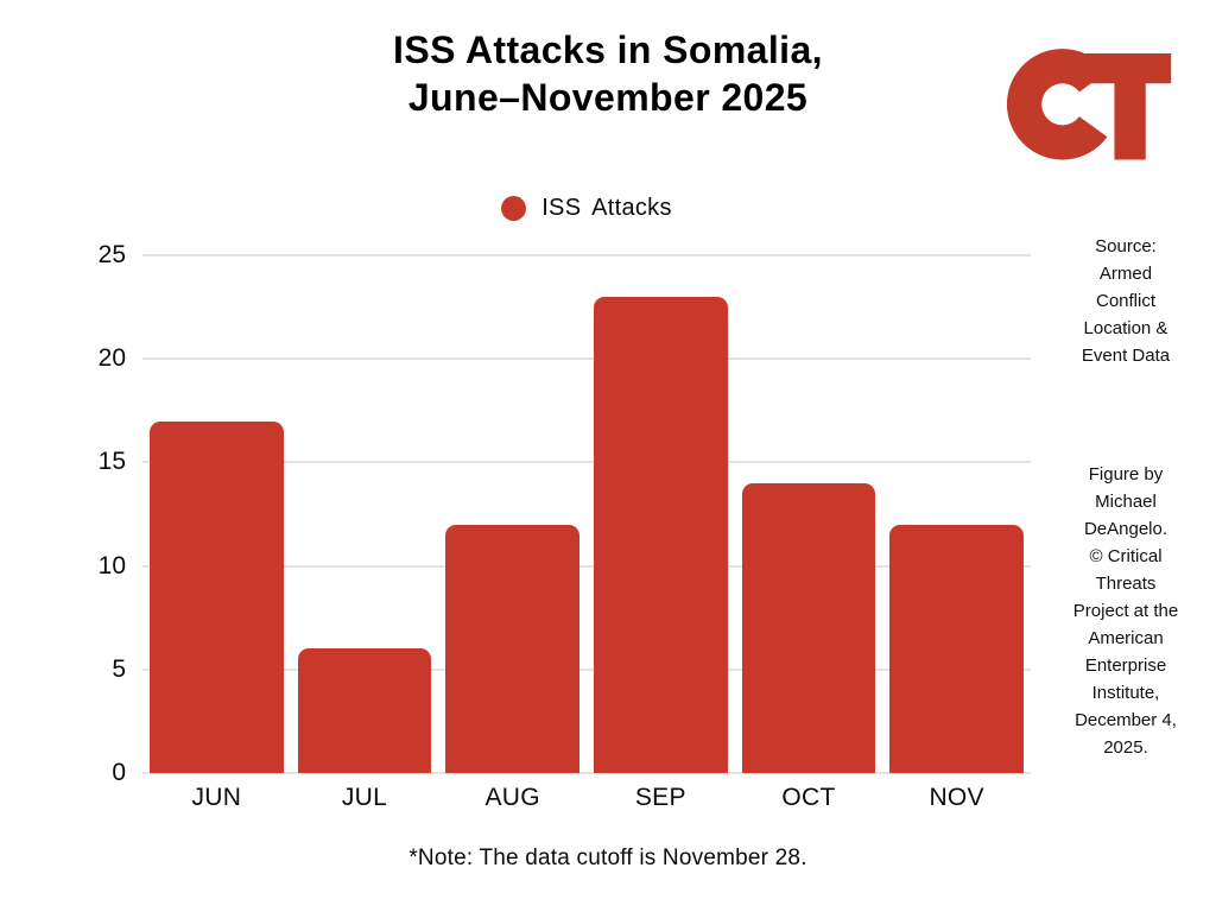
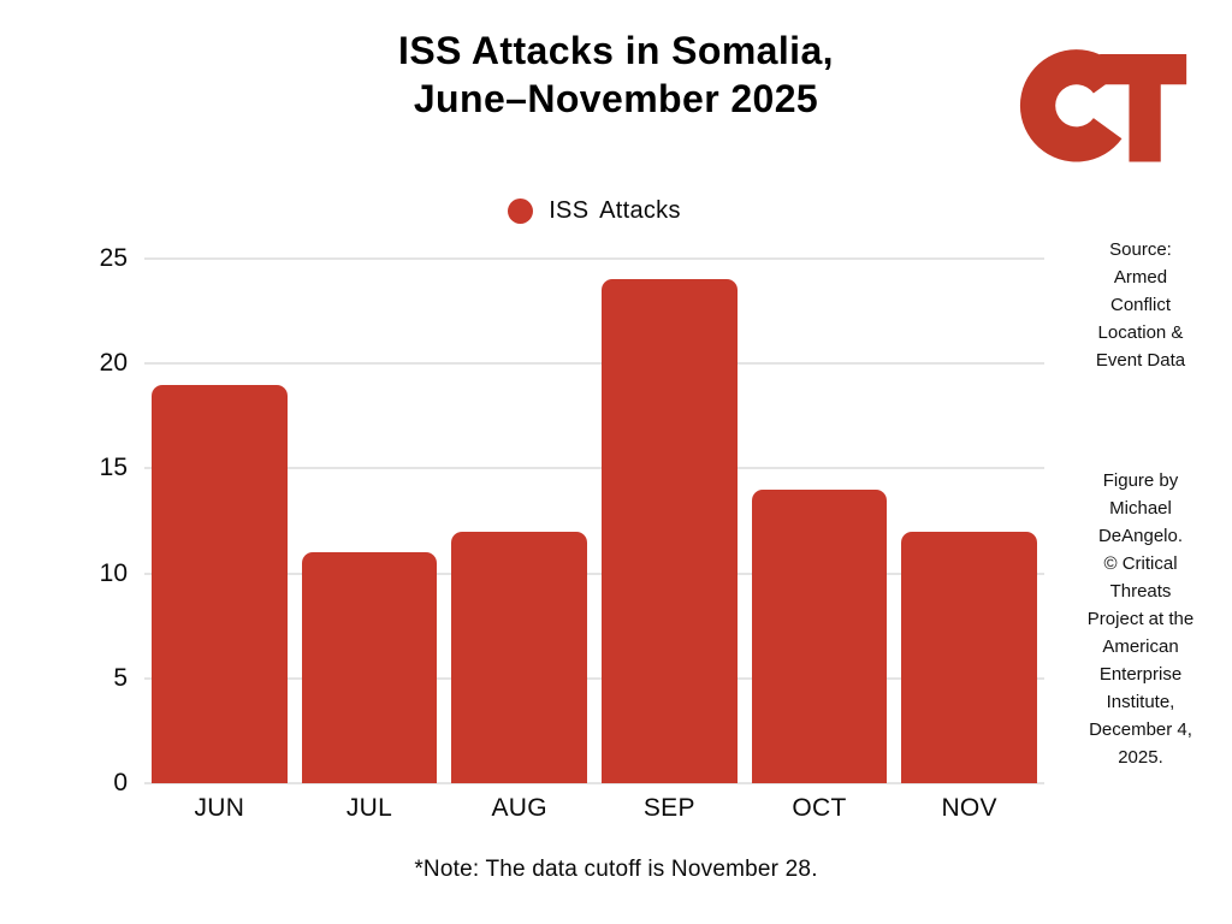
JUN: 17 -> 19
JUL: 6 -> 11
SEP: 23 -> 24
